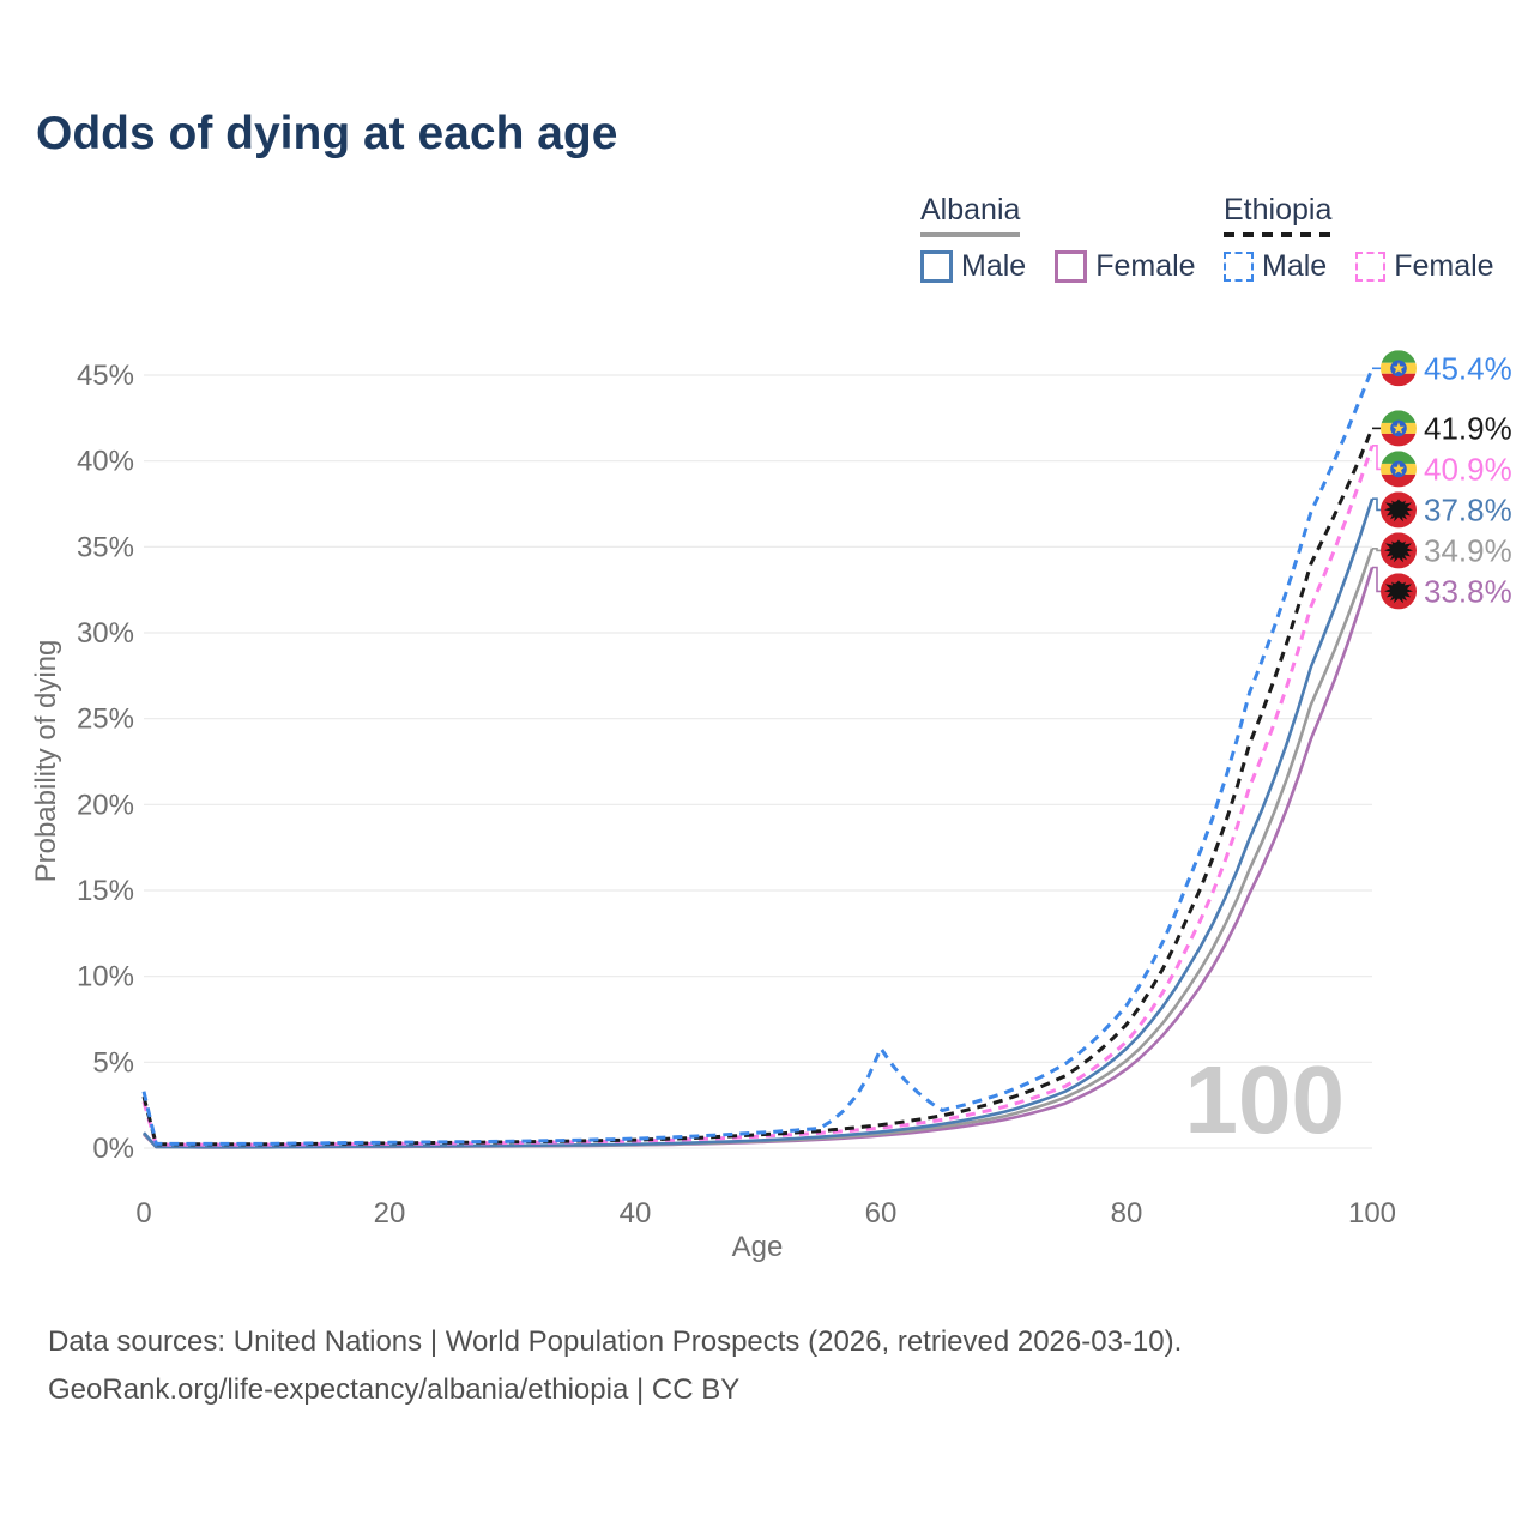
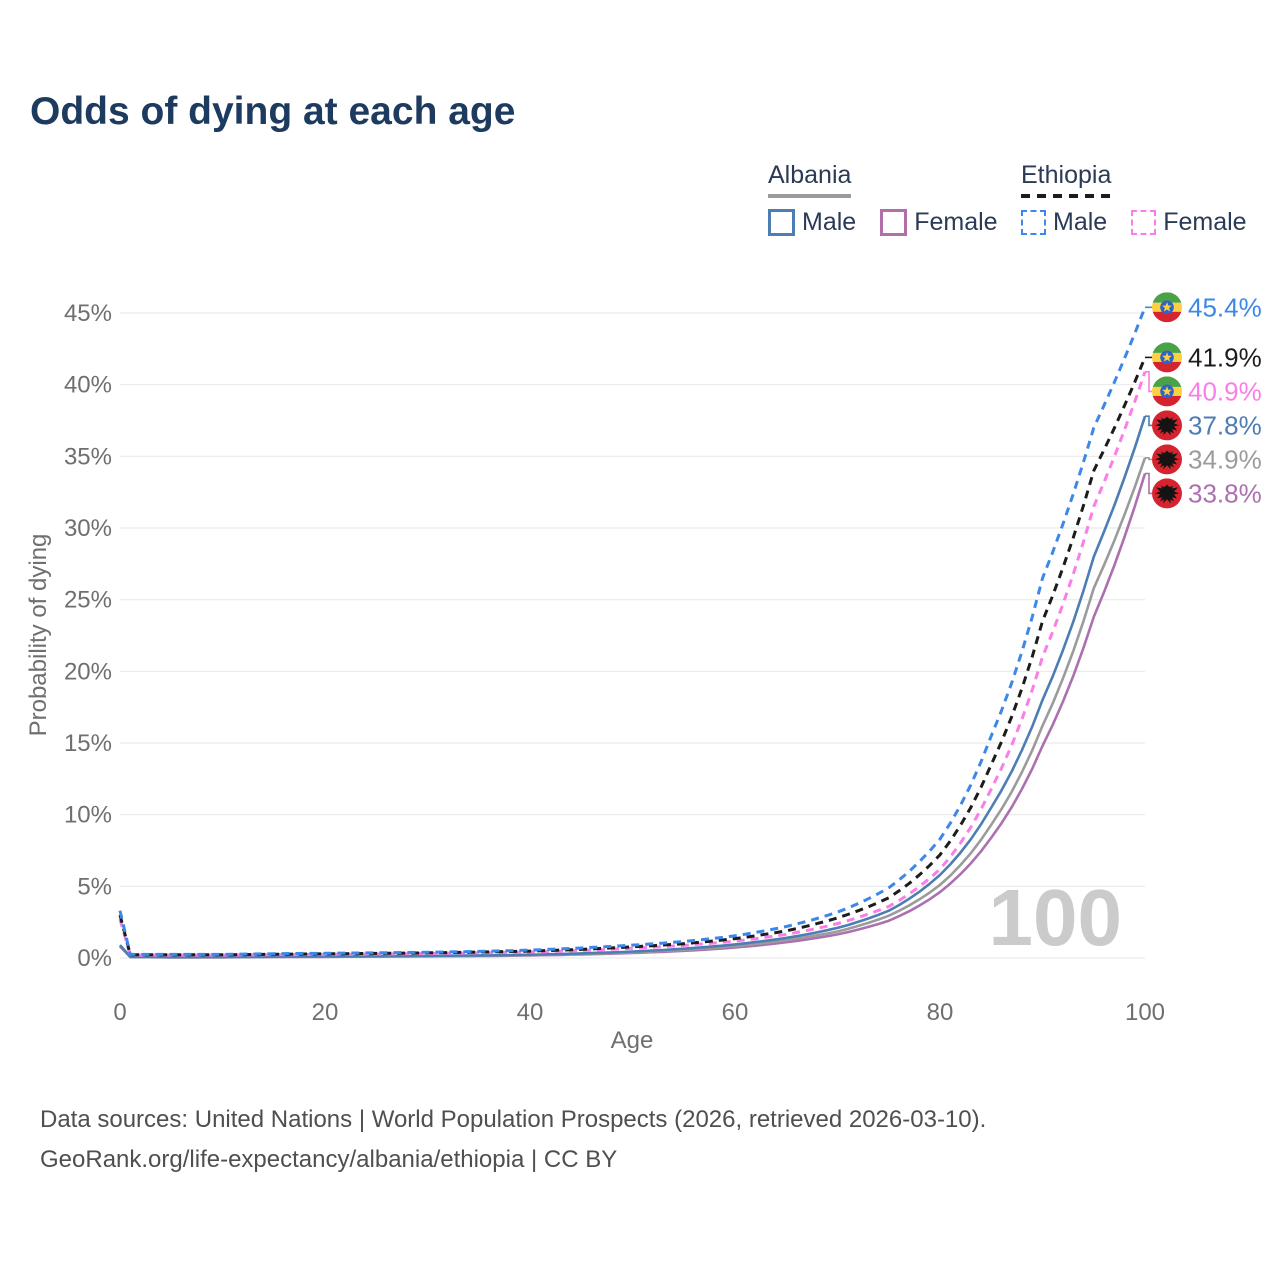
Ethiopia Male/60: 5.8% -> 1.6%
